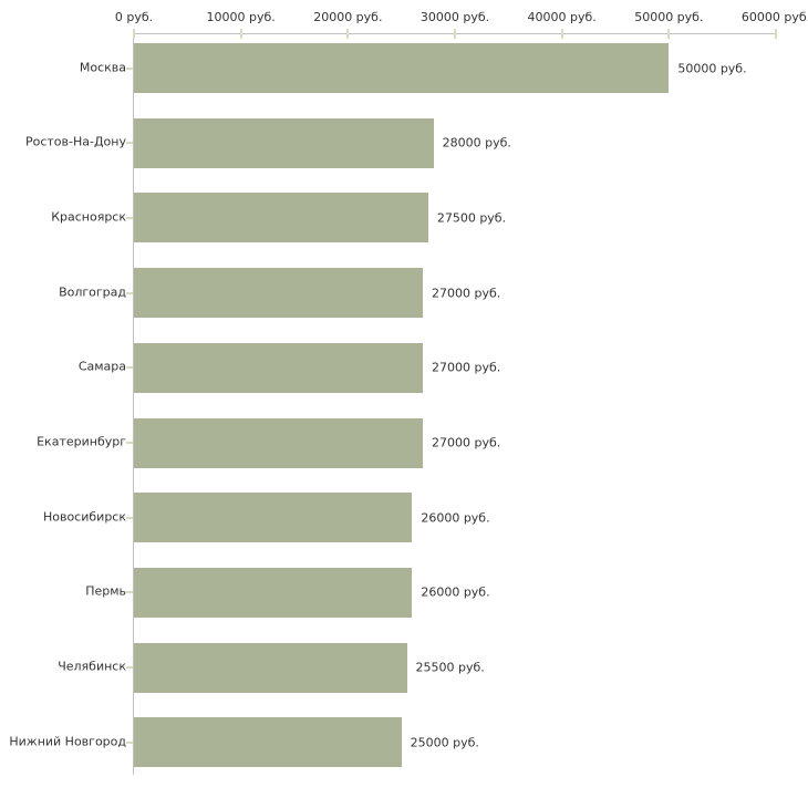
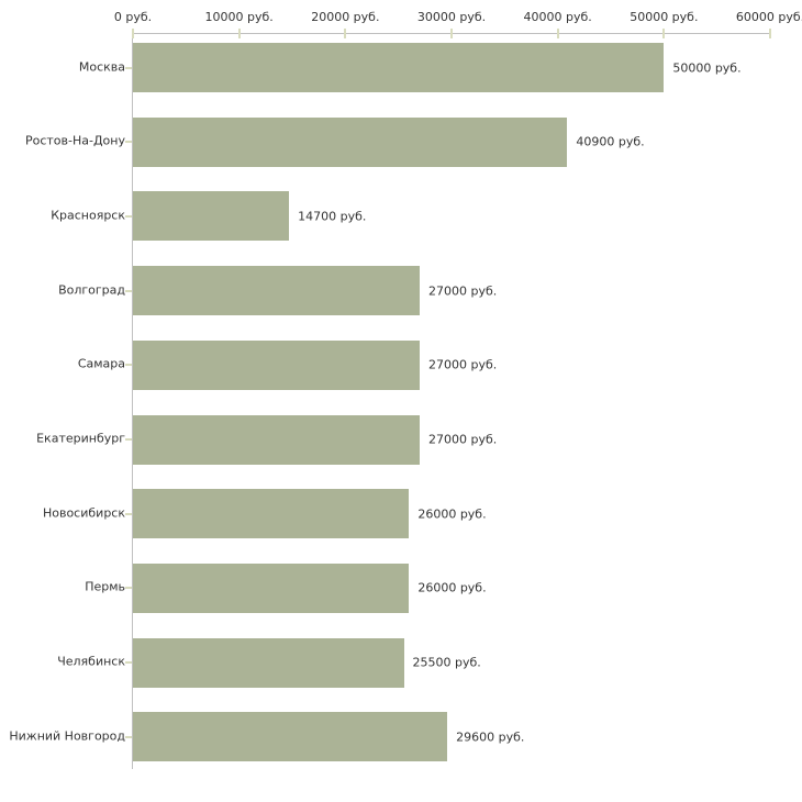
Ростов-На-Дону: 28000 -> 40900
Красноярск: 27500 -> 14700
Нижний Новгород: 25000 -> 29600
